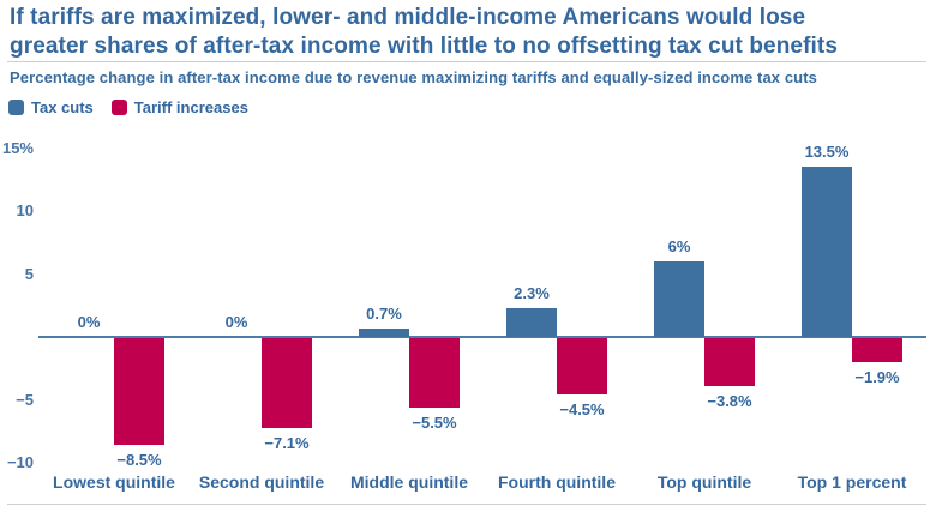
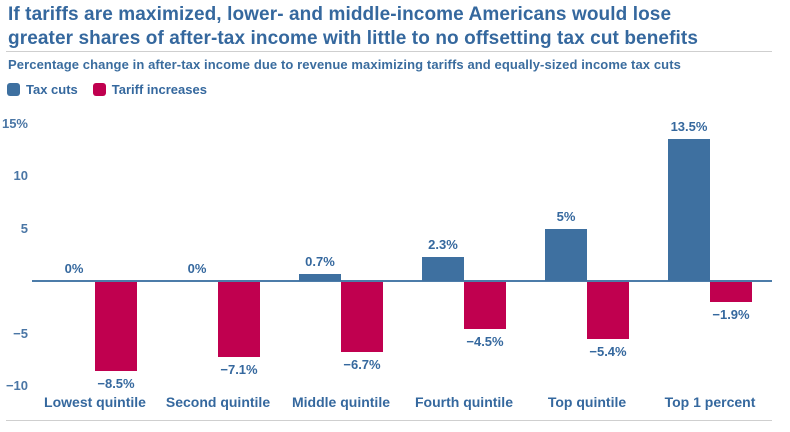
Tariff increases/Middle quintile: −5.5% -> −6.7%
Tax cuts/Top quintile: 6% -> 5%
Tariff increases/Top quintile: −3.8% -> −5.4%
